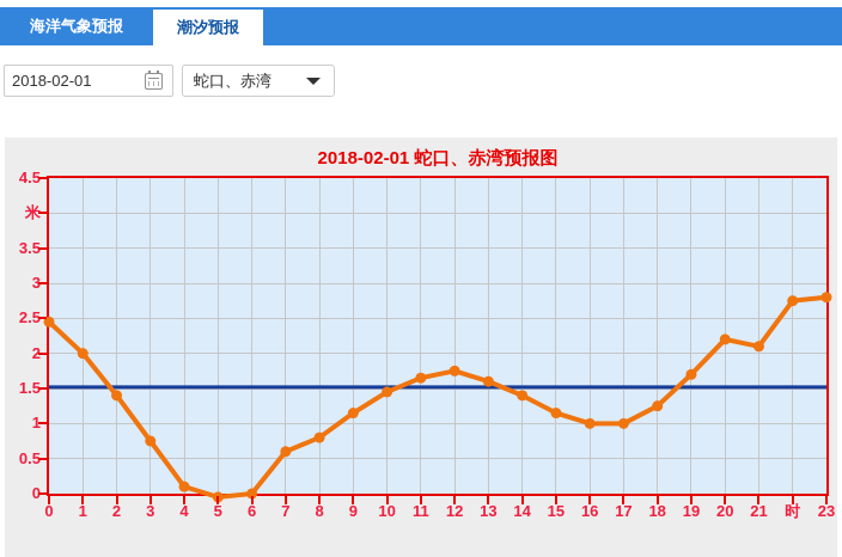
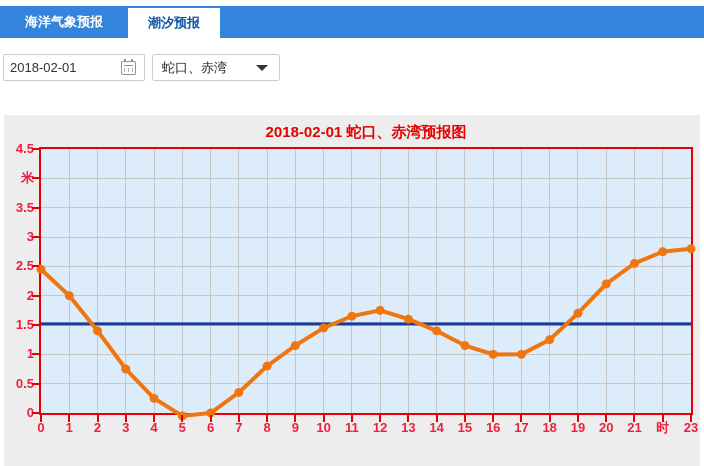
4: 0.1 -> 0.2
7: 0.6 -> 0.3
21: 2.1 -> 2.5
